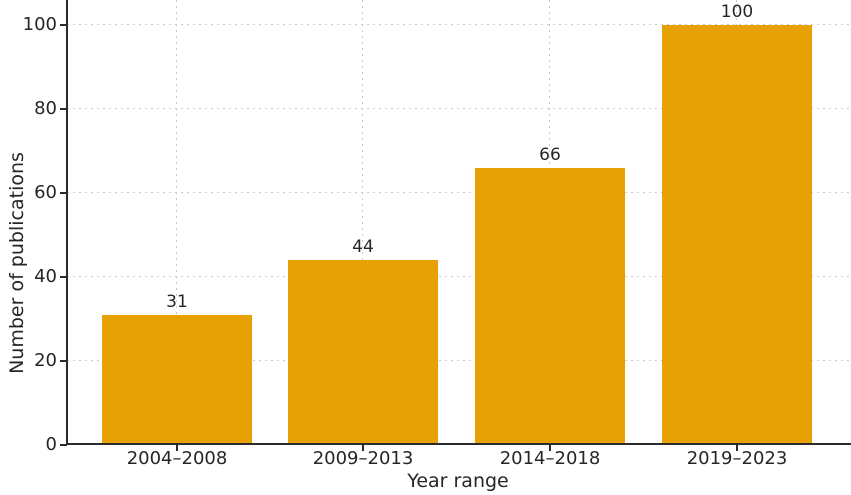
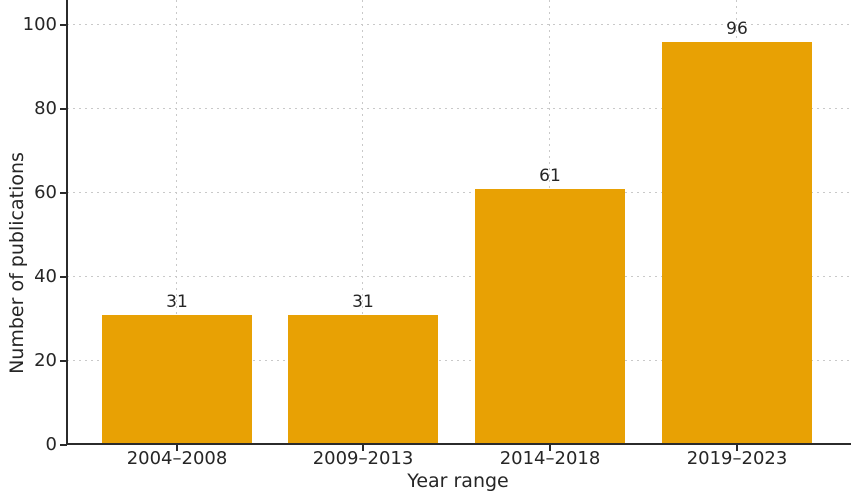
2009–2013: 44 -> 31
2014–2018: 66 -> 61
2019–2023: 100 -> 96
